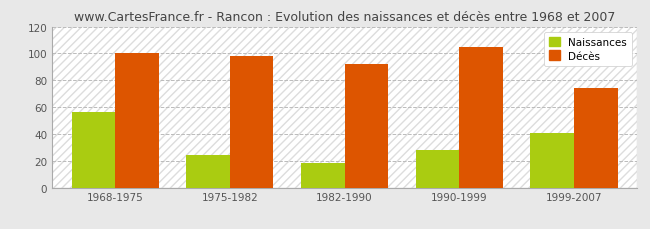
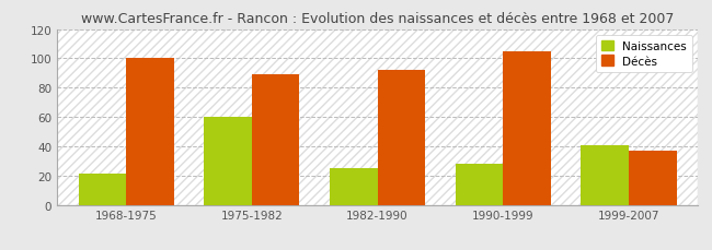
Naissances/1968-1975: 56 -> 21
Naissances/1975-1982: 24 -> 60
Décès/1975-1982: 98 -> 89
Naissances/1982-1990: 18 -> 25
Décès/1999-2007: 74 -> 37
